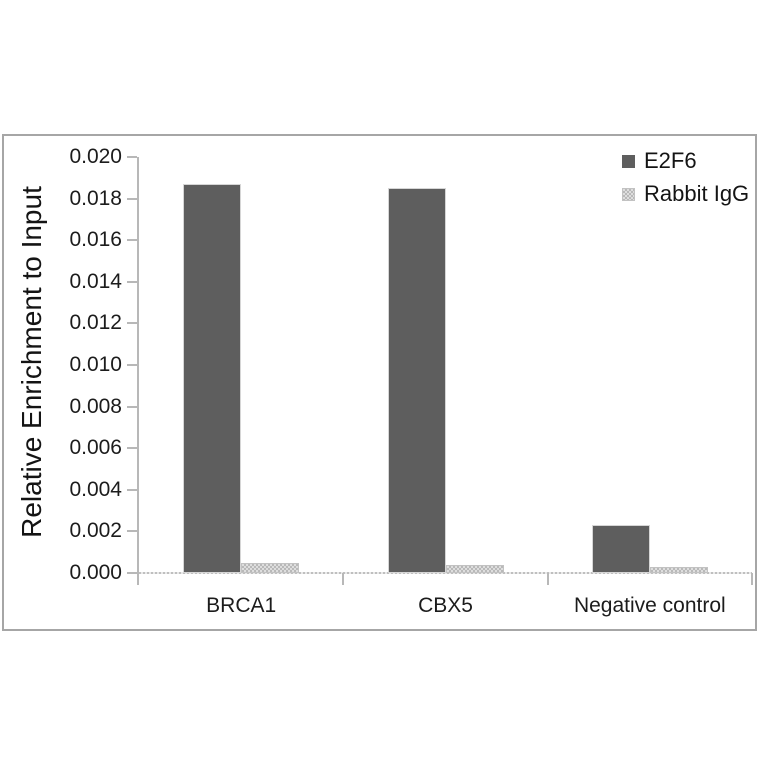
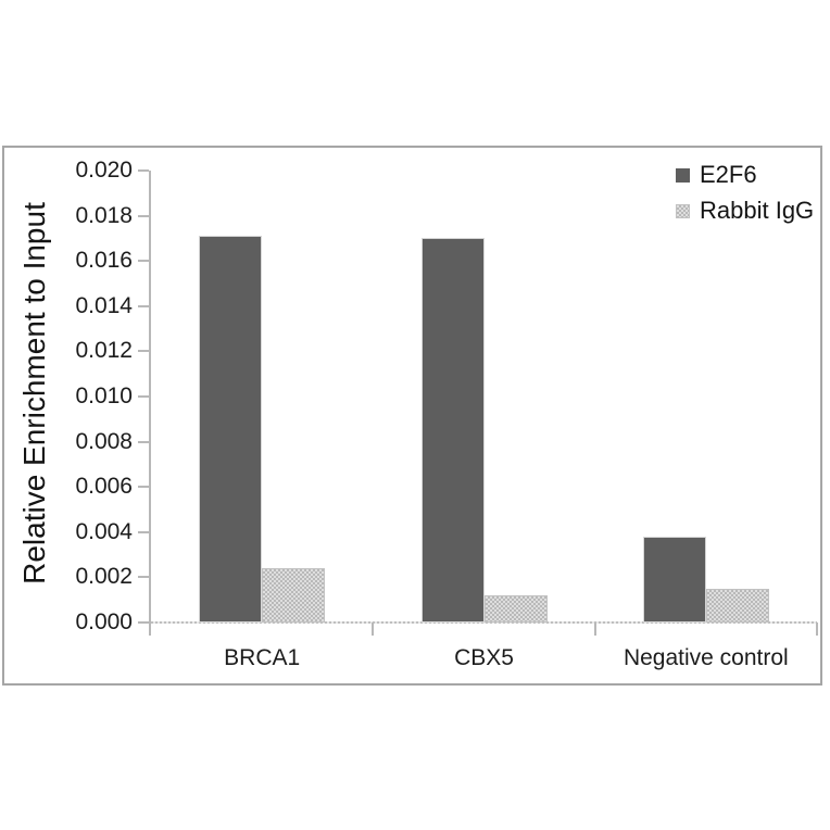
E2F6/BRCA1: 0.0187 -> 0.0171
Rabbit IgG/BRCA1: 0.0005 -> 0.0024
E2F6/CBX5: 0.0185 -> 0.0170
Rabbit IgG/CBX5: 0.0004 -> 0.0012
E2F6/Negative control: 0.0023 -> 0.0038
Rabbit IgG/Negative control: 0.0003 -> 0.0015
